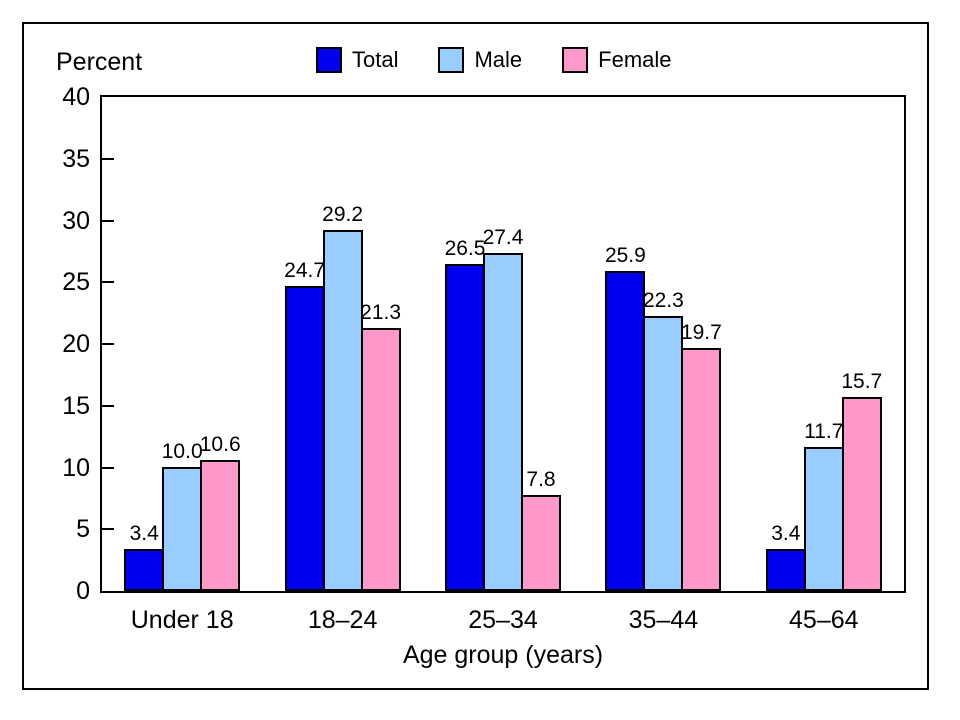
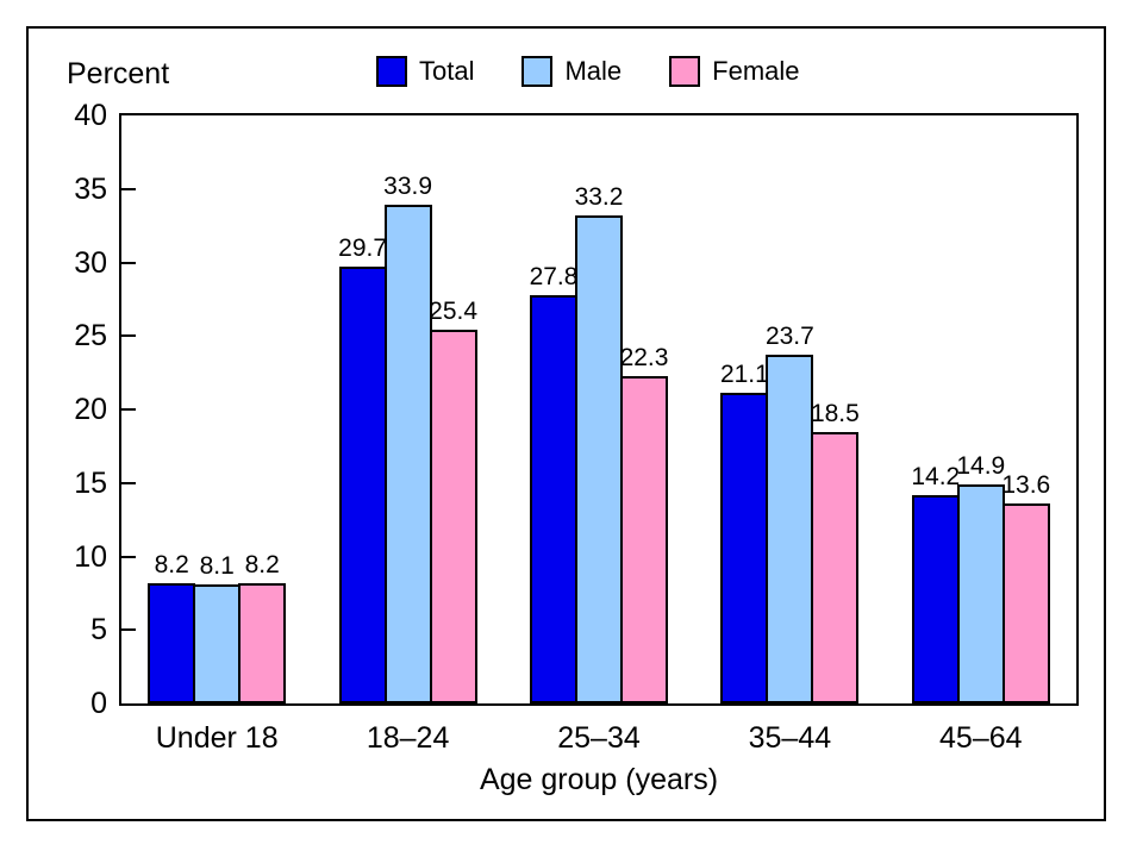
Total/Under 18: 3.4 -> 8.2
Male/Under 18: 10.0 -> 8.1
Female/Under 18: 10.6 -> 8.2
Total/18–24: 24.7 -> 29.7
Male/18–24: 29.2 -> 33.9
Female/18–24: 21.3 -> 25.4
Total/25–34: 26.5 -> 27.8
Male/25–34: 27.4 -> 33.2
Female/25–34: 7.8 -> 22.3
Total/35–44: 25.9 -> 21.1
Male/35–44: 22.3 -> 23.7
Female/35–44: 19.7 -> 18.5
Total/45–64: 3.4 -> 14.2
Male/45–64: 11.7 -> 14.9
Female/45–64: 15.7 -> 13.6
